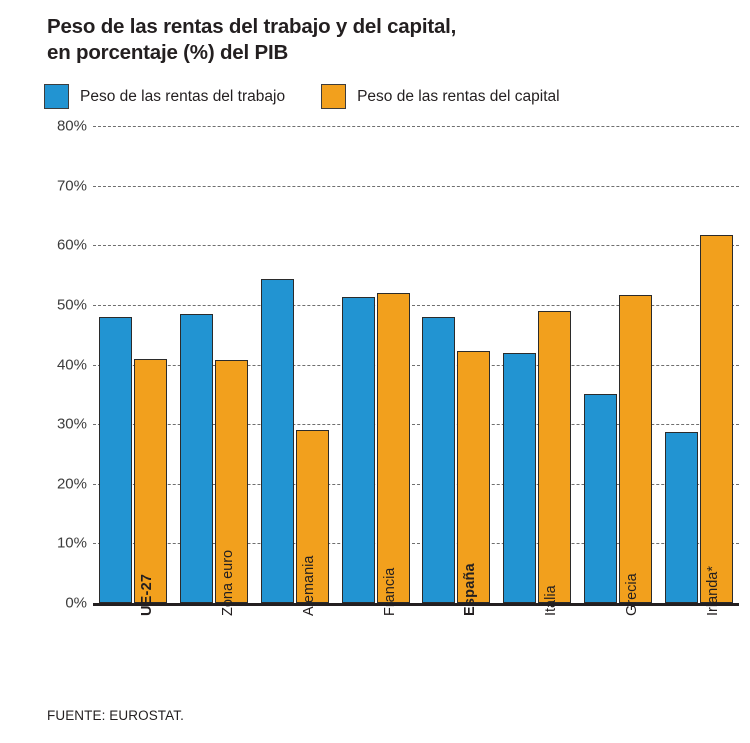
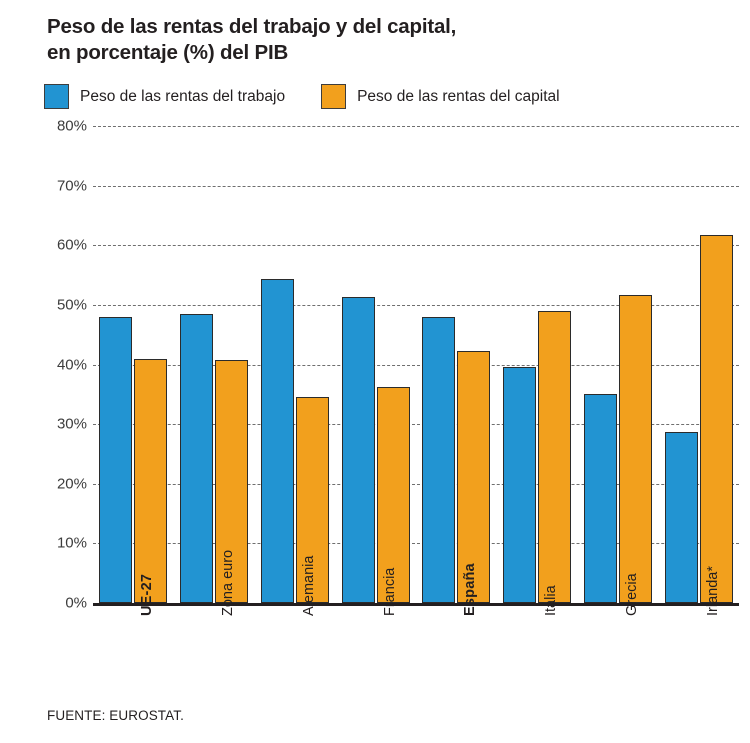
Peso de las rentas del capital/Alemania: 29% -> 34%
Peso de las rentas del capital/Francia: 52% -> 36%
Peso de las rentas del trabajo/Italia: 42% -> 40%
